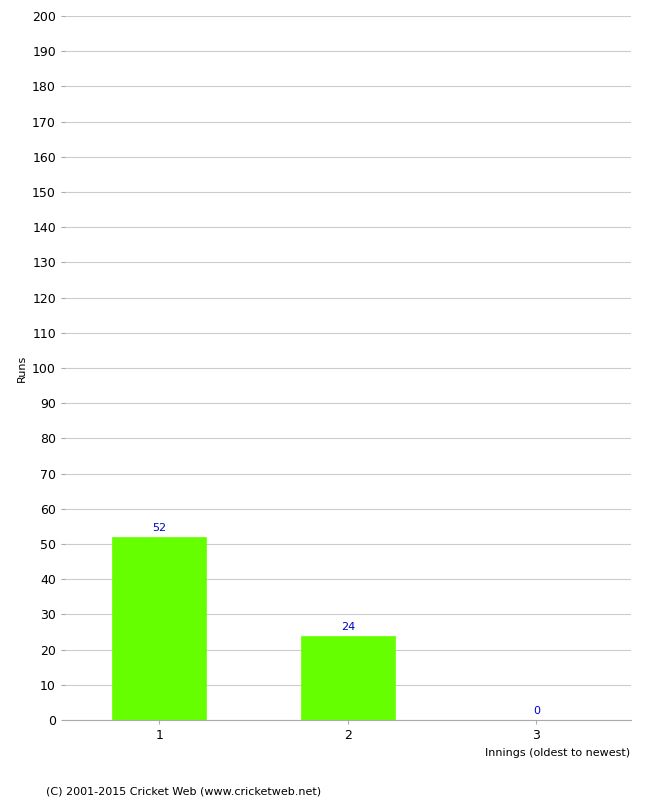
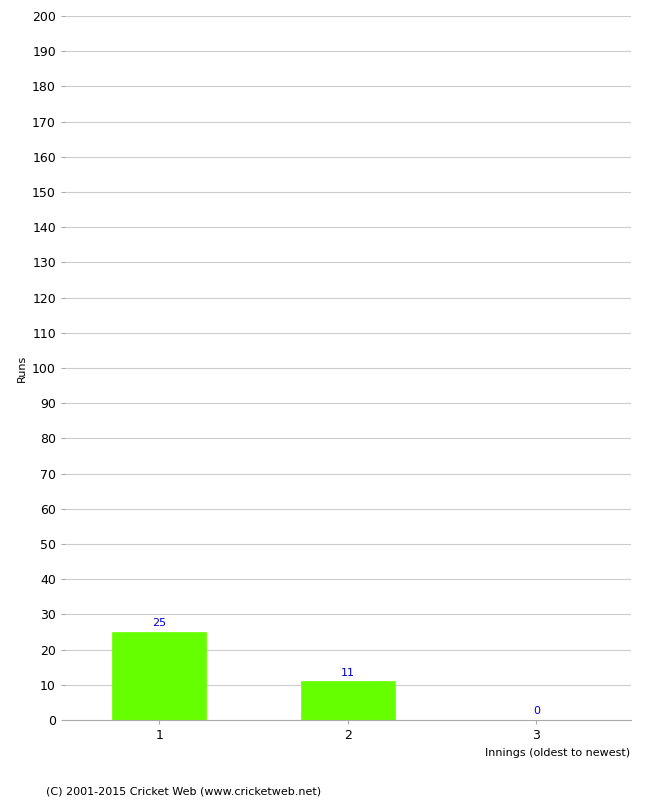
1: 52 -> 25
2: 24 -> 11
